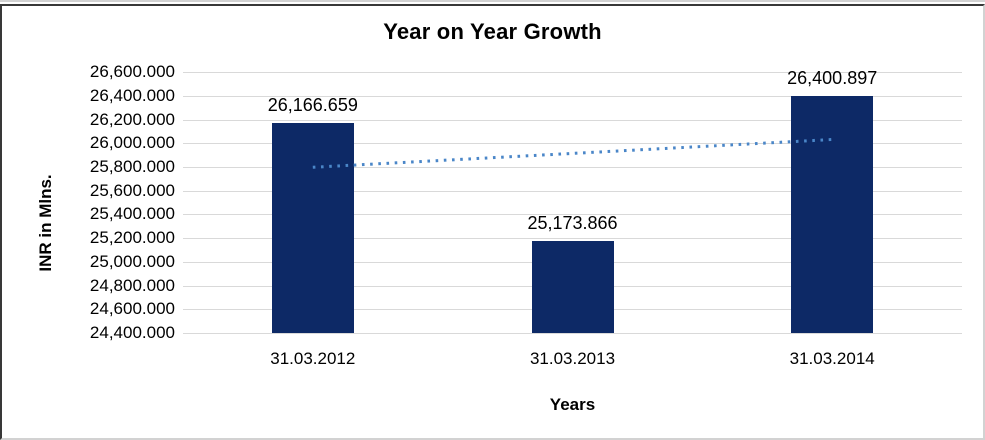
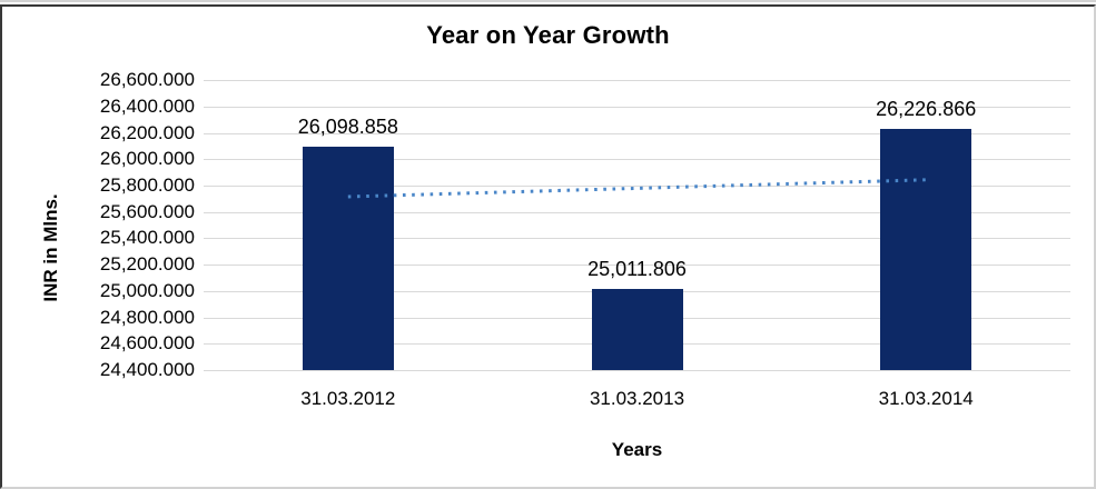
31.03.2012: 26,166.659 -> 26,098.858
31.03.2013: 25,173.866 -> 25,011.806
31.03.2014: 26,400.897 -> 26,226.866
